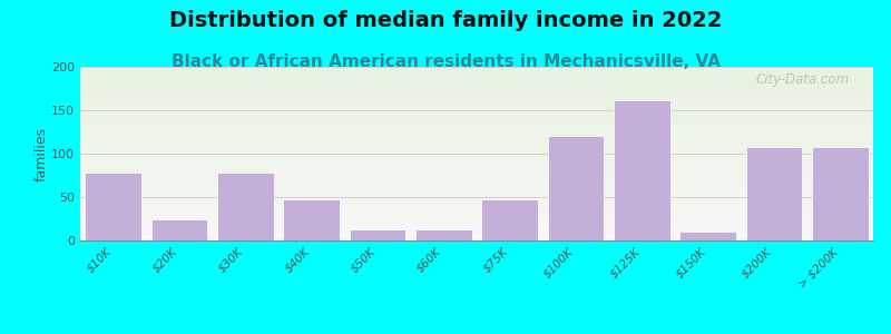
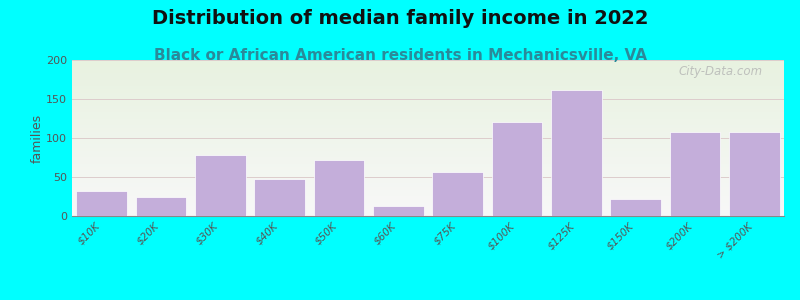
$10K: 78 -> 32
$50K: 13 -> 72
$75K: 48 -> 56
$150K: 10 -> 22
